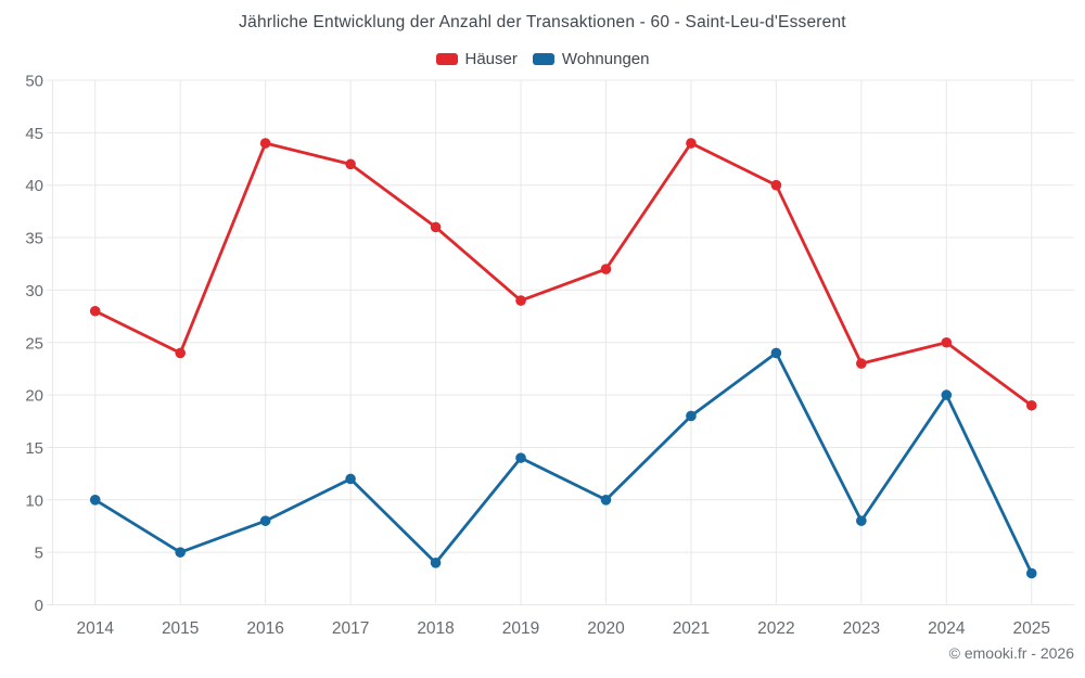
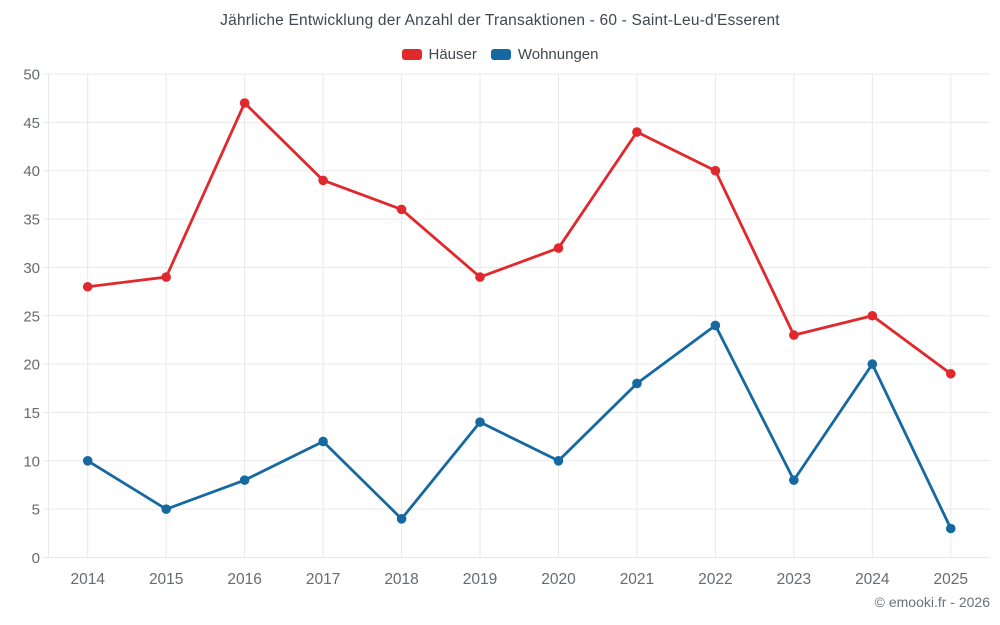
Häuser/2015: 24 -> 29
Häuser/2016: 44 -> 47
Häuser/2017: 42 -> 39
